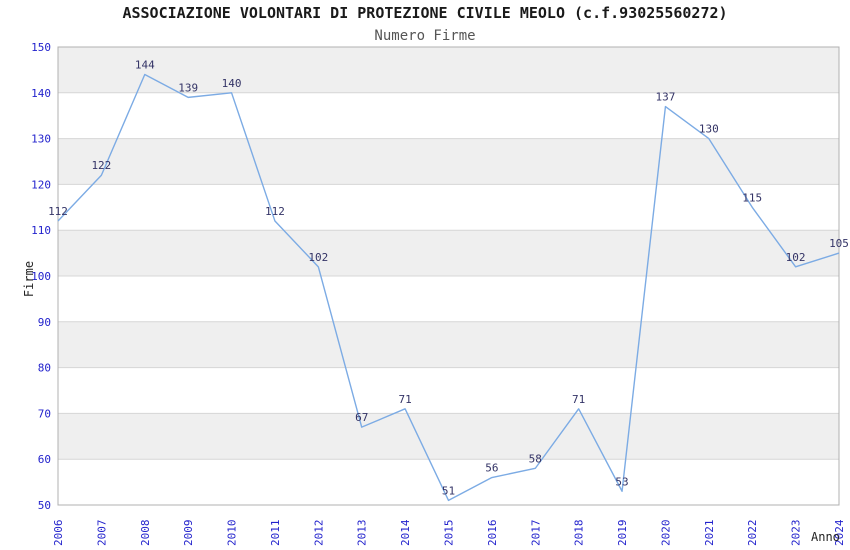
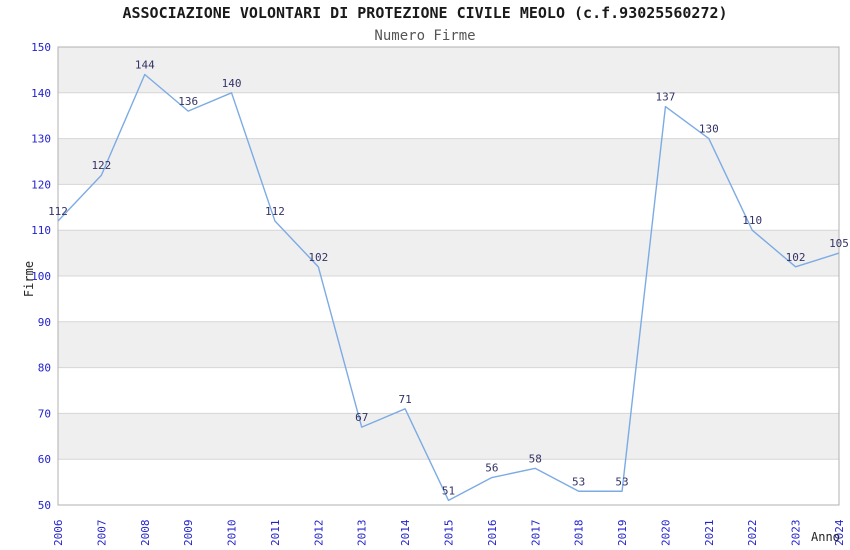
2009: 139 -> 136
2018: 71 -> 53
2022: 115 -> 110
